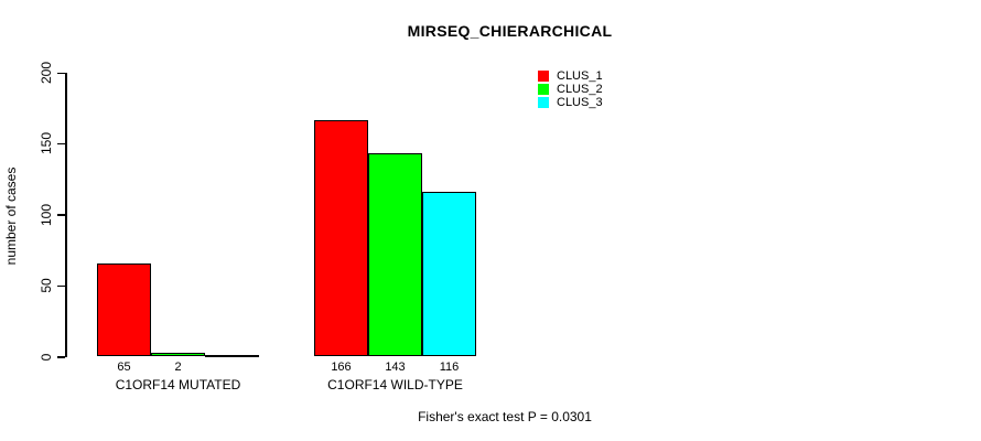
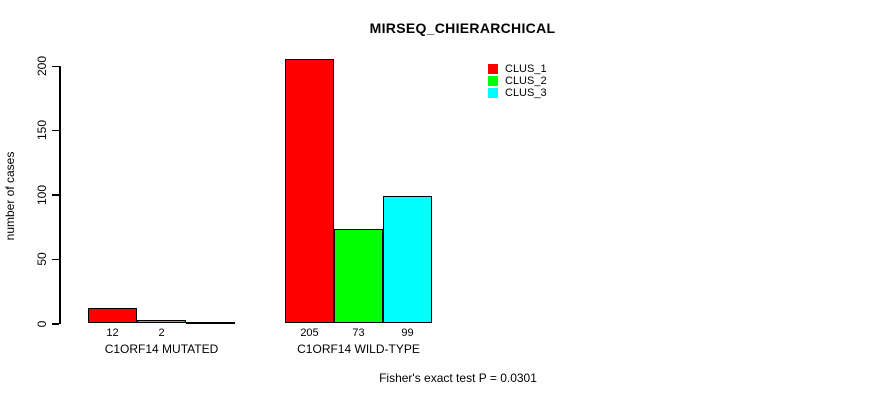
CLUS_1/C1ORF14 MUTATED: 65 -> 12
CLUS_1/C1ORF14 WILD-TYPE: 166 -> 205
CLUS_2/C1ORF14 WILD-TYPE: 143 -> 73
CLUS_3/C1ORF14 WILD-TYPE: 116 -> 99
